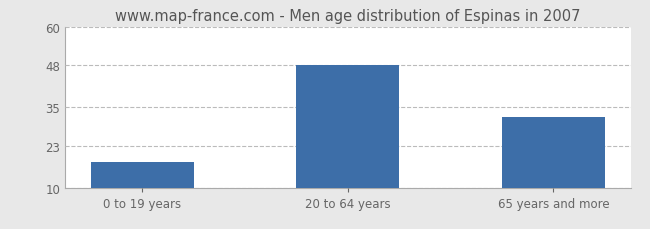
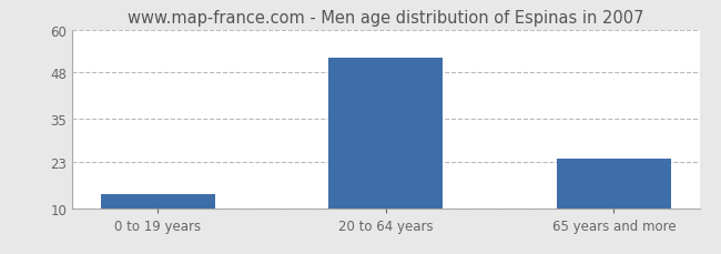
0 to 19 years: 18 -> 14
20 to 64 years: 48 -> 52
65 years and more: 32 -> 24
